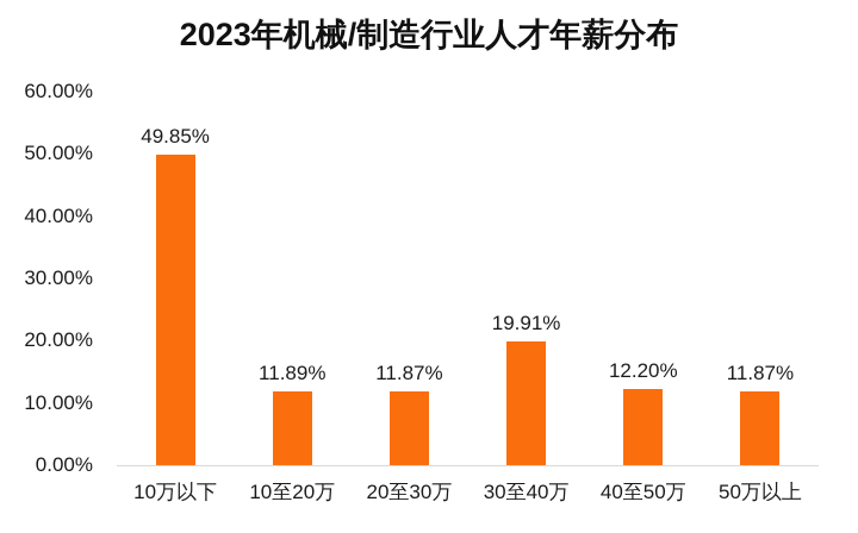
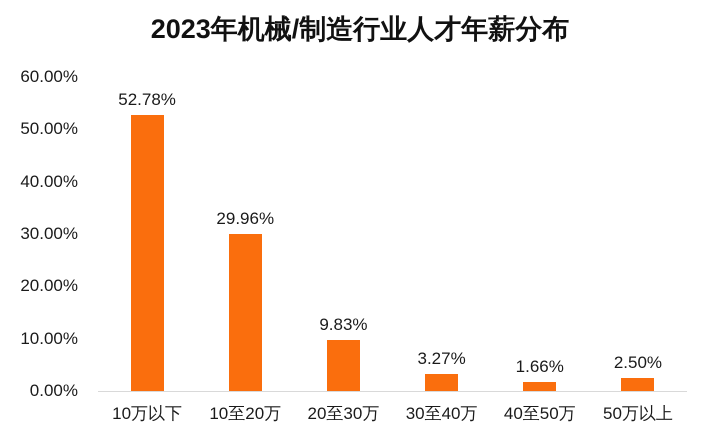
10万以下: 49.85% -> 52.78%
10至20万: 11.89% -> 29.96%
20至30万: 11.87% -> 9.83%
30至40万: 19.91% -> 3.27%
40至50万: 12.20% -> 1.66%
50万以上: 11.87% -> 2.50%
